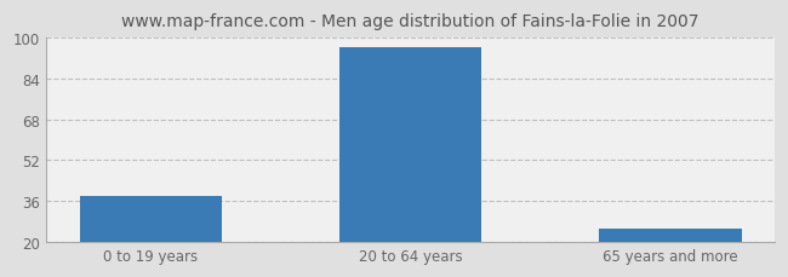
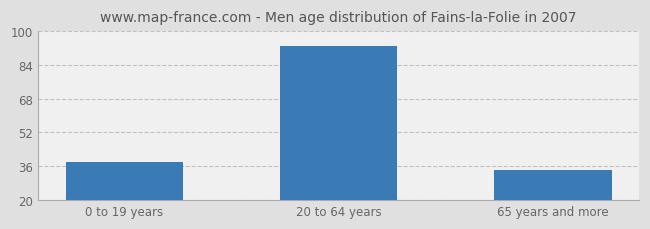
20 to 64 years: 96 -> 93
65 years and more: 25 -> 34
